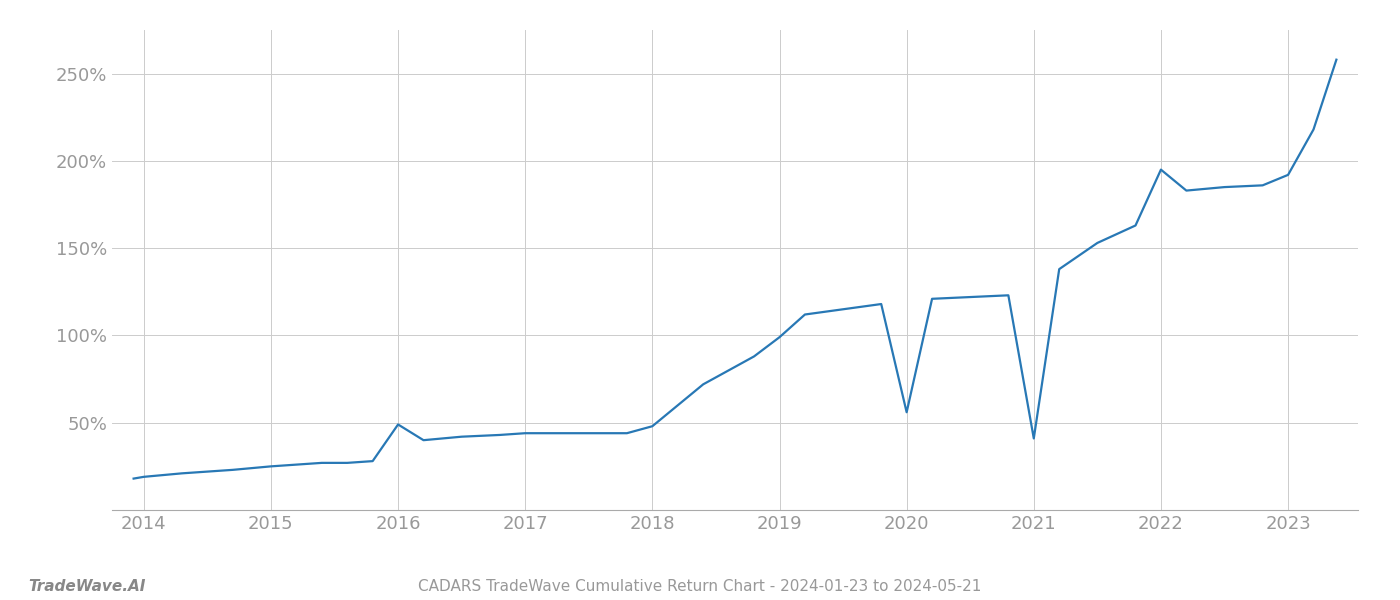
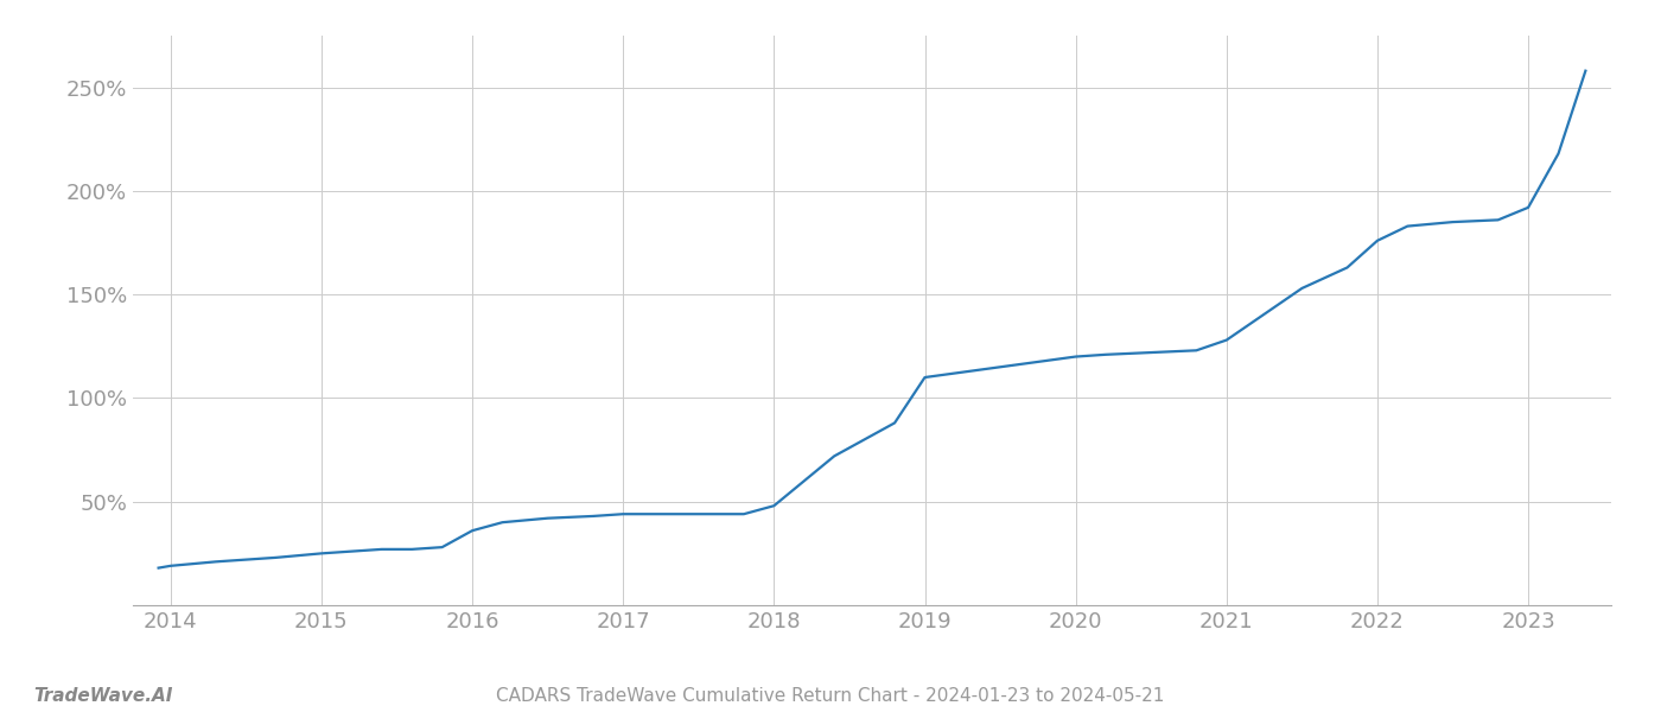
2016: 49% -> 36%
2019: 99% -> 110%
2020: 56% -> 120%
2021: 41% -> 128%
2022: 195% -> 176%
